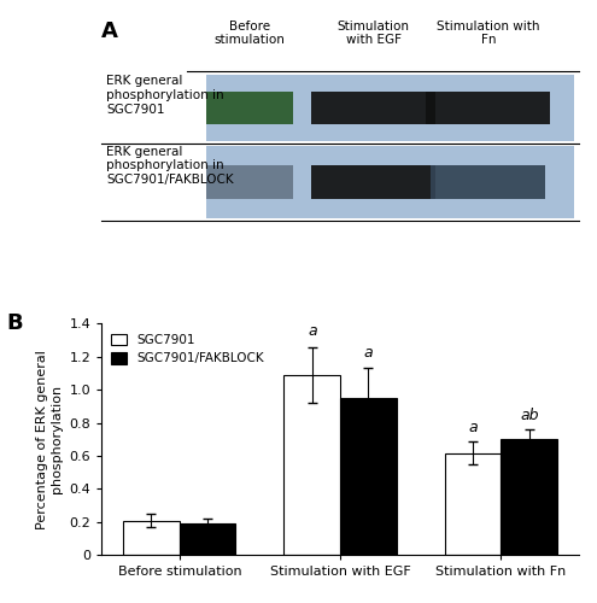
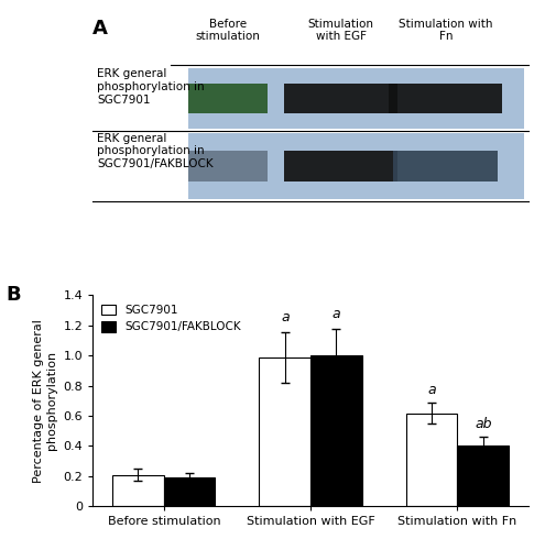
SGC7901/Stimulation with EGF: 1.09 -> 0.98
SGC7901/FAKBLOCK/Stimulation with EGF: 0.95 -> 1.00
SGC7901/FAKBLOCK/Stimulation with Fn: 0.70 -> 0.40
